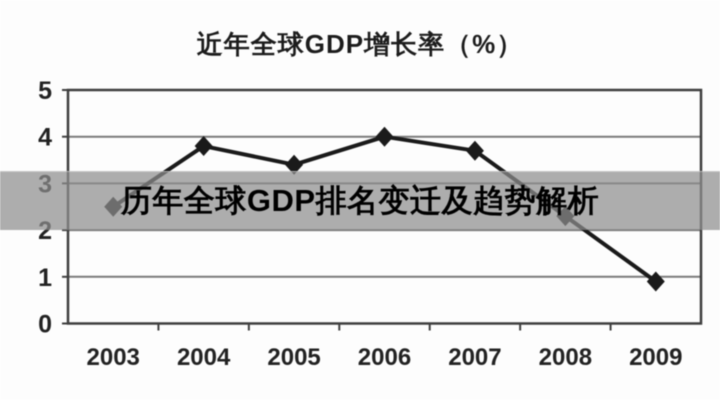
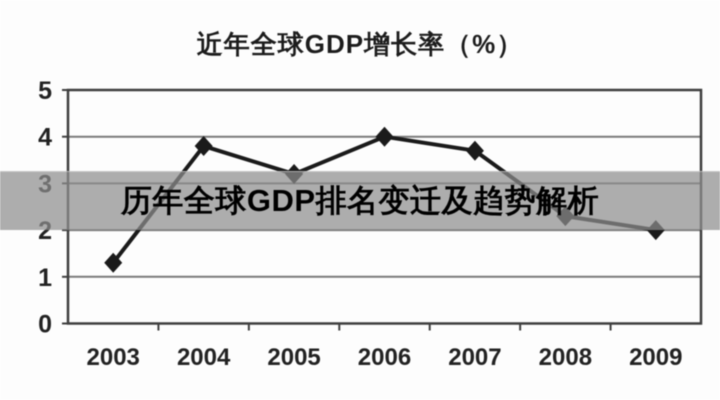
2003: 2.5 -> 1.3
2005: 3.4 -> 3.2
2009: 0.9 -> 2.0
